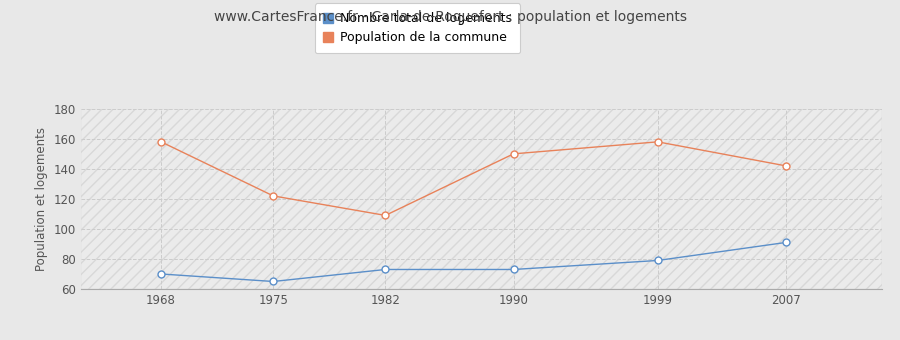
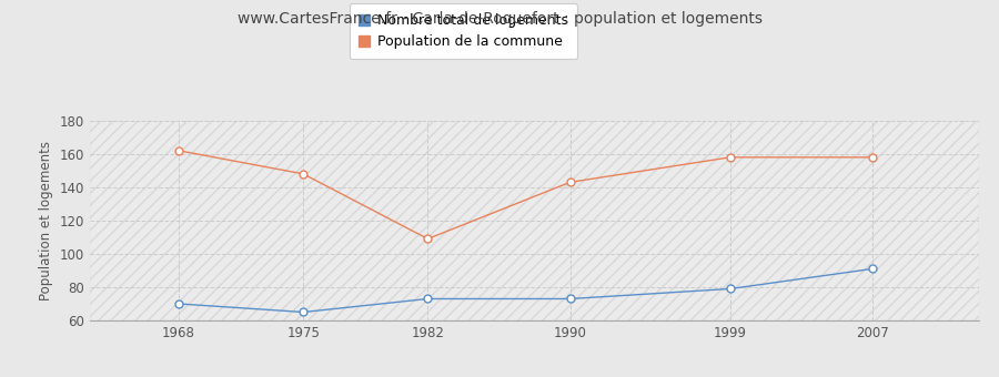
Population de la commune/1968: 158 -> 162
Population de la commune/1975: 122 -> 148
Population de la commune/1990: 150 -> 143
Population de la commune/2007: 142 -> 158
